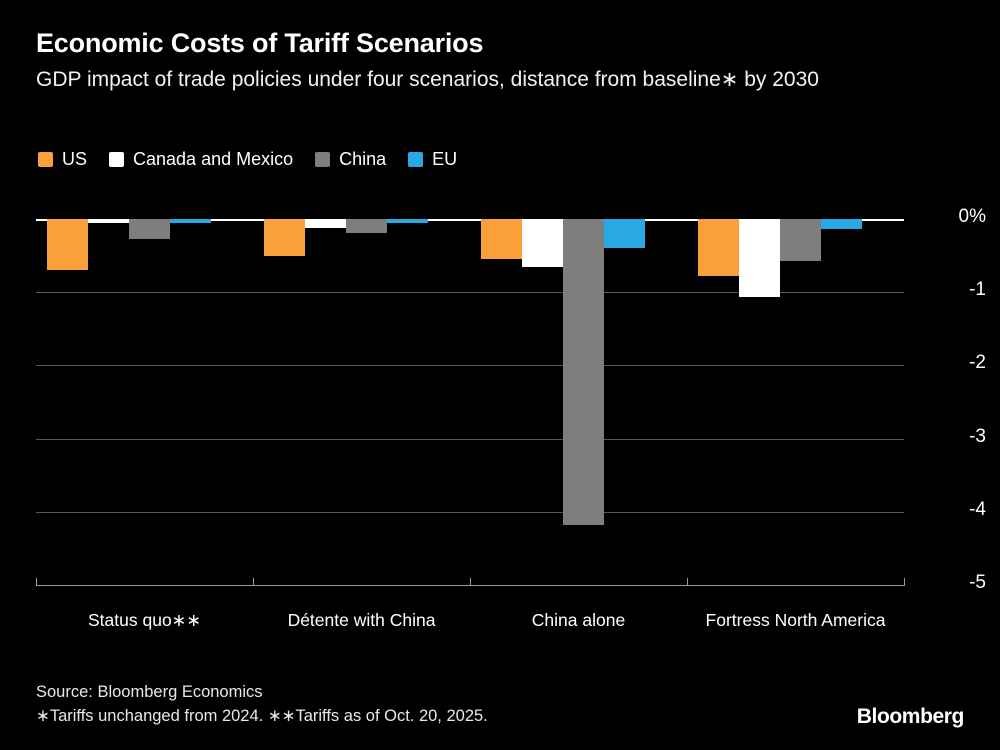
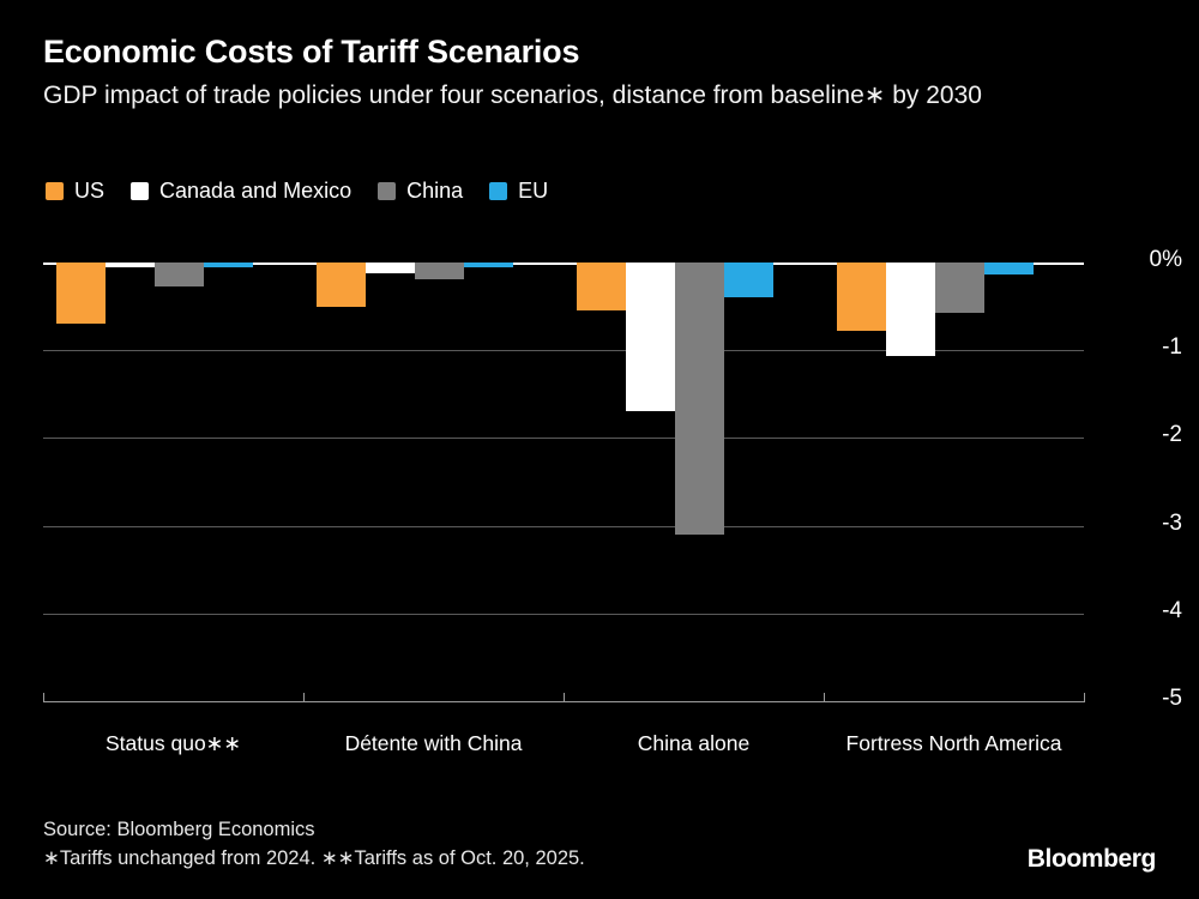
Canada and Mexico/China alone: -0.7% -> -1.7%
China/China alone: -4.2% -> -3.1%
